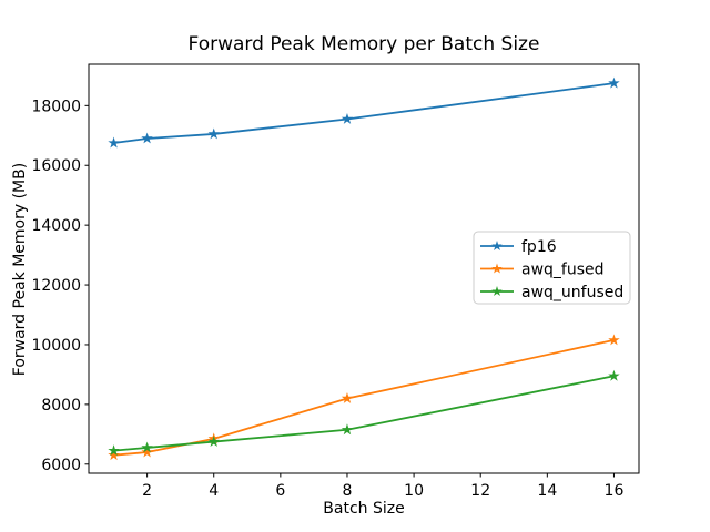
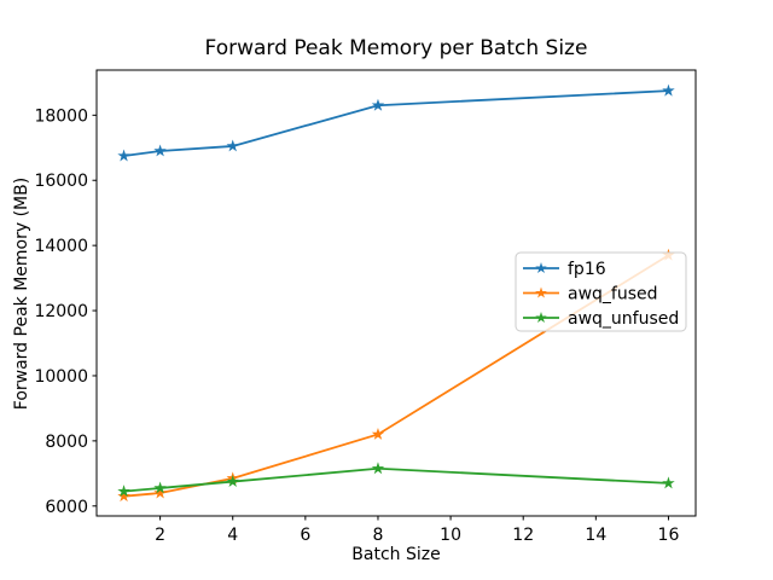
fp16/8: 17600 -> 18300
awq_fused/16: 10200 -> 13700
awq_unfused/16: 9000 -> 6700
